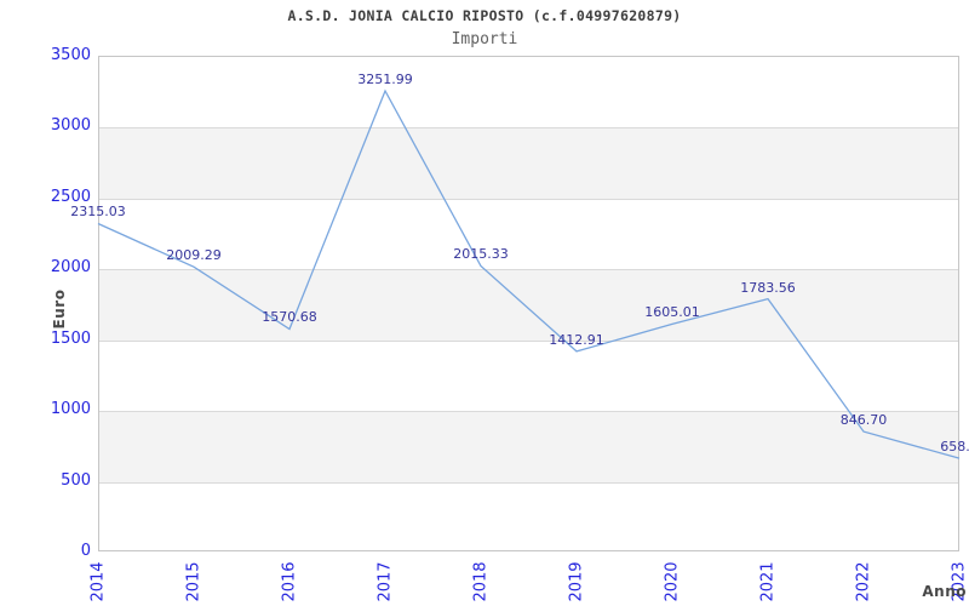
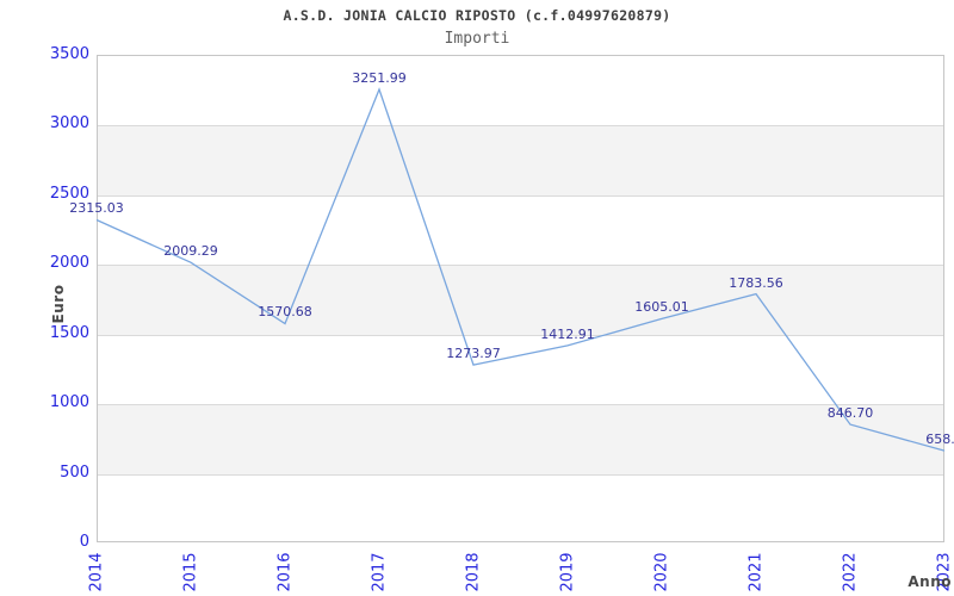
2018: 2015.33 -> 1273.97
